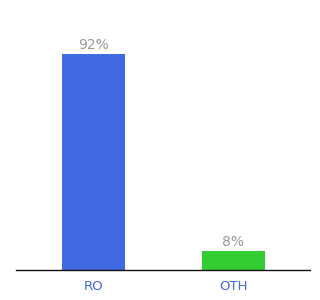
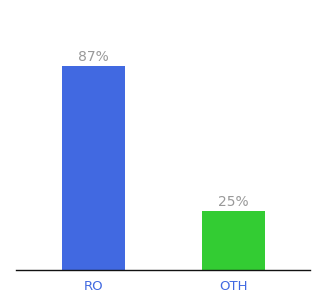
RO: 92% -> 87%
OTH: 8% -> 25%
